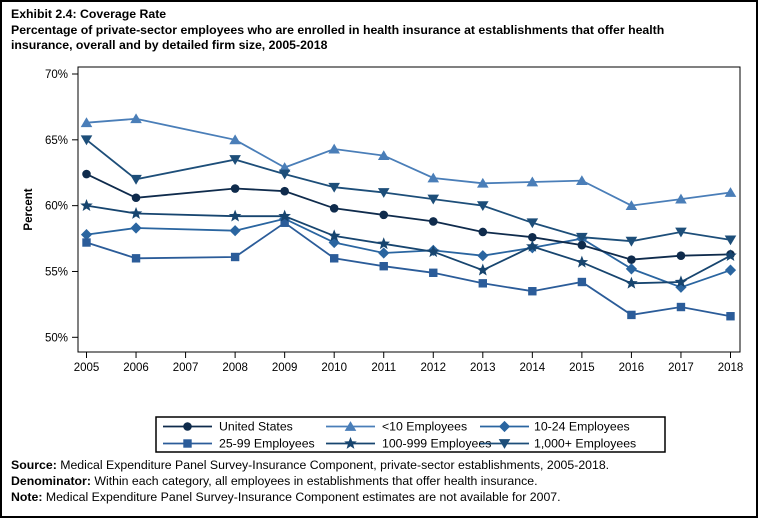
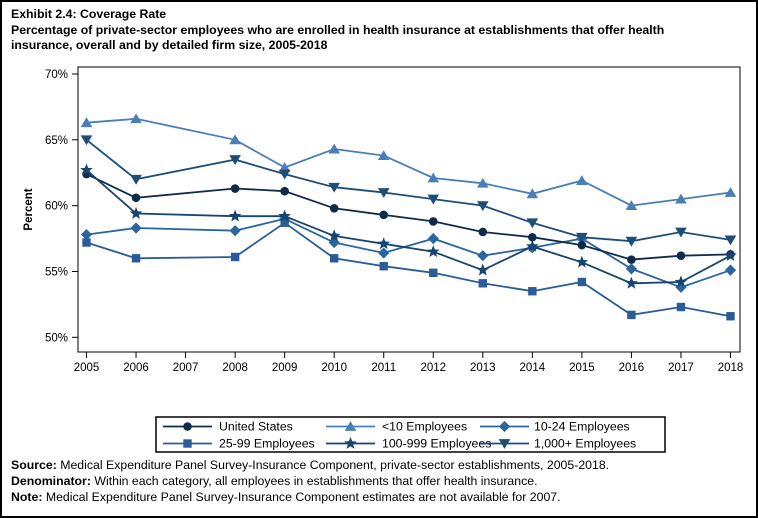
100-999 Employees/2005: 60.0% -> 62.7%
10-24 Employees/2012: 56.6% -> 57.5%
<10 Employees/2014: 61.8% -> 60.9%
